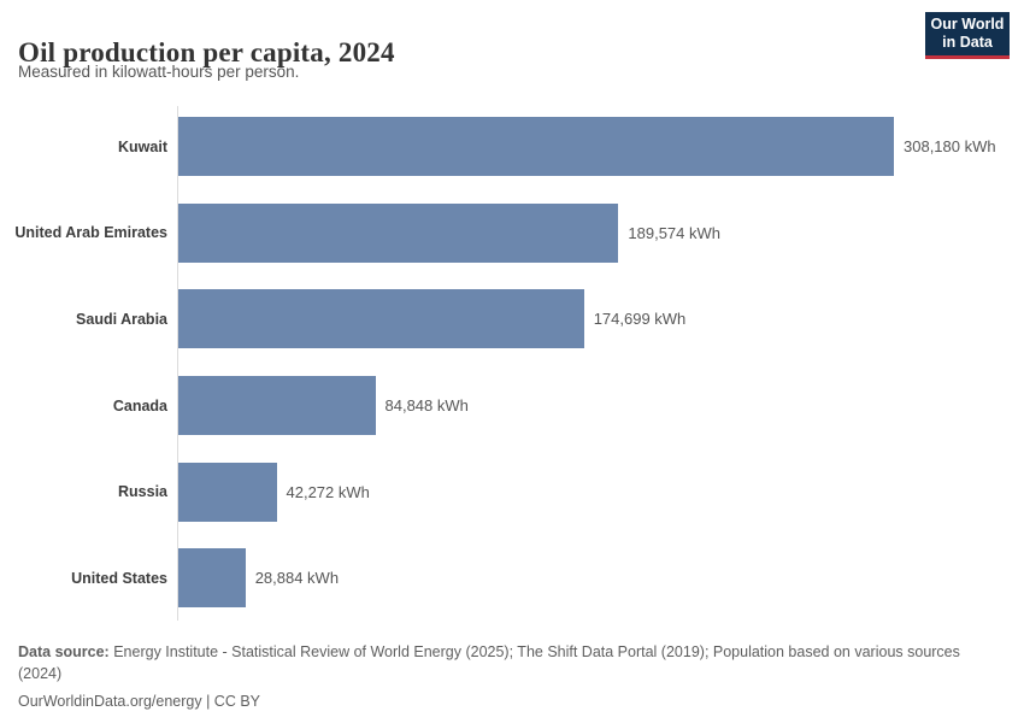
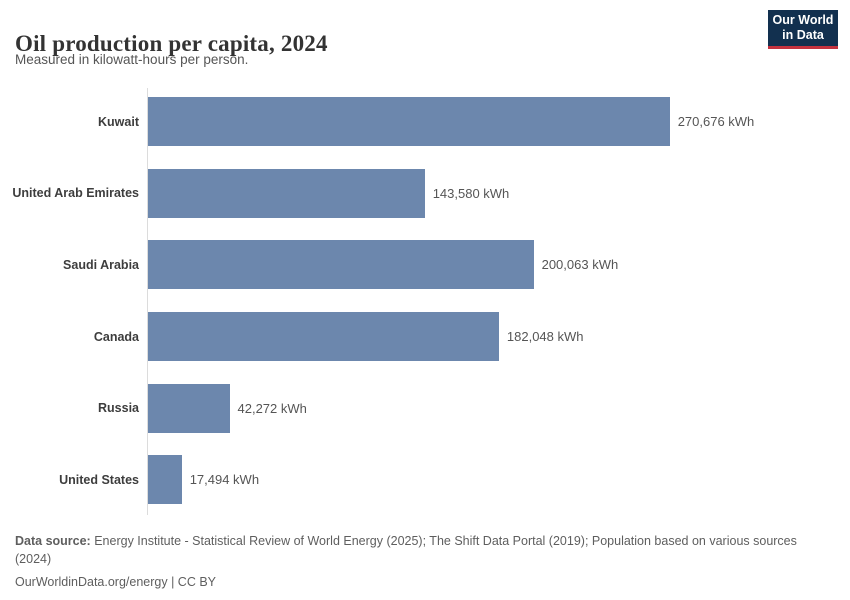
Kuwait: 308,180 -> 270,676
United Arab Emirates: 189,574 -> 143,580
Saudi Arabia: 174,699 -> 200,063
Canada: 84,848 -> 182,048
United States: 28,884 -> 17,494
